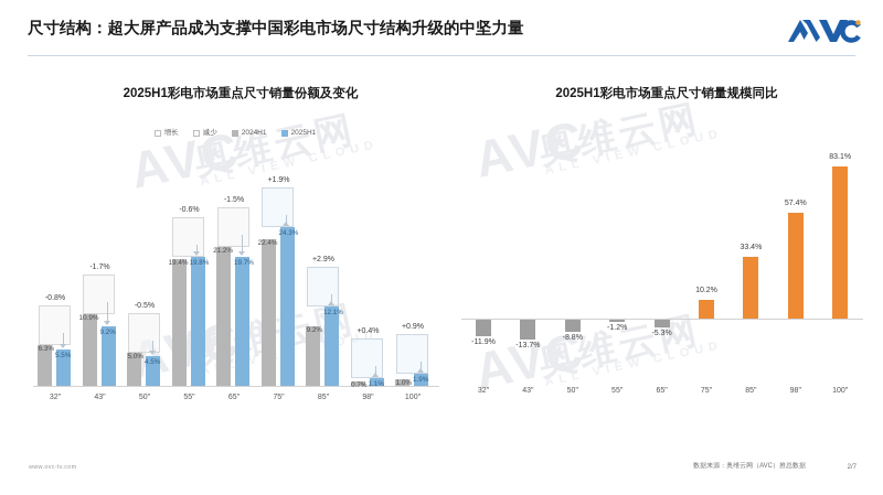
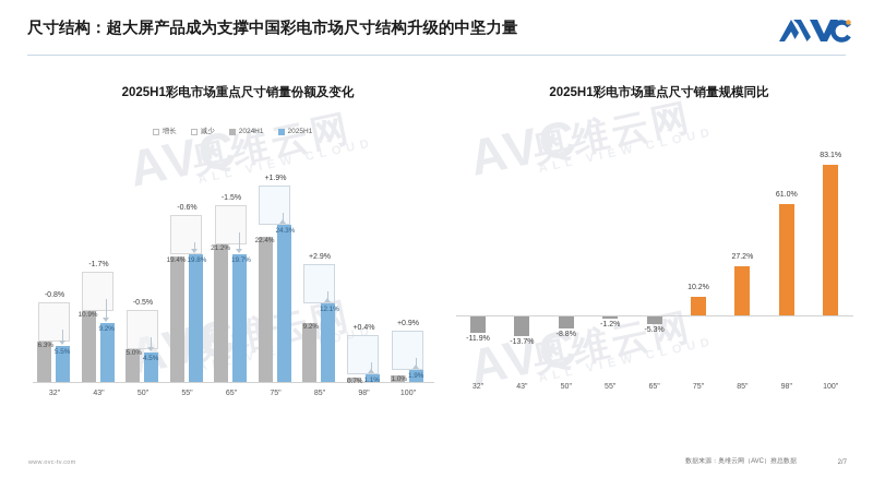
2025H1彩电市场重点尺寸销量规模同比/85": 33.4% -> 27.2%
2025H1彩电市场重点尺寸销量规模同比/98": 57.4% -> 61.0%
